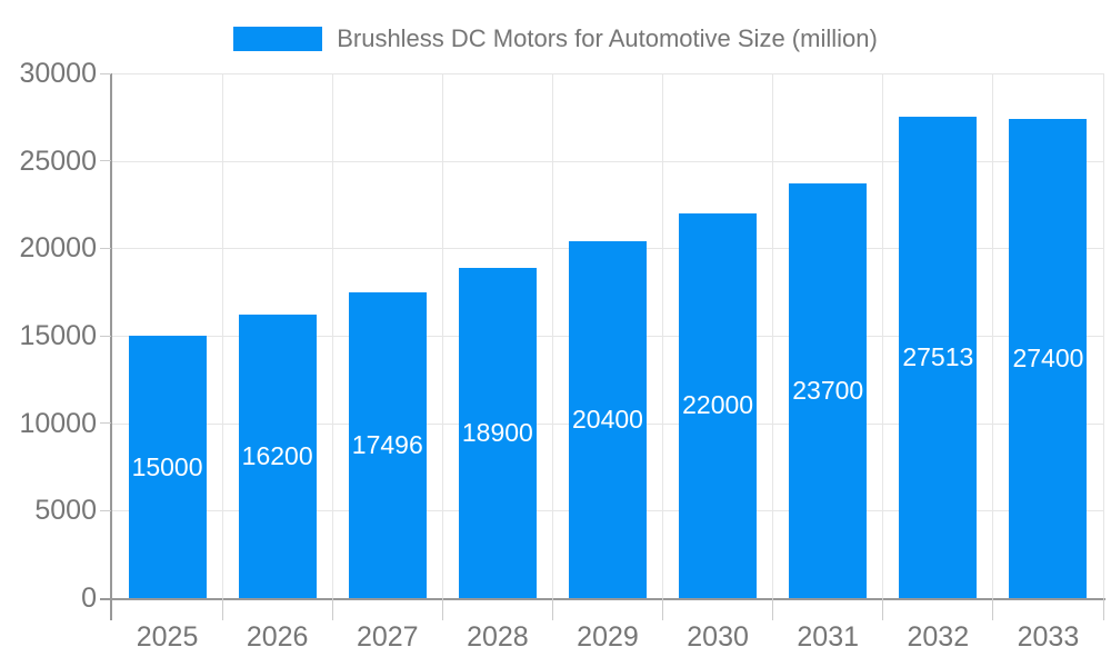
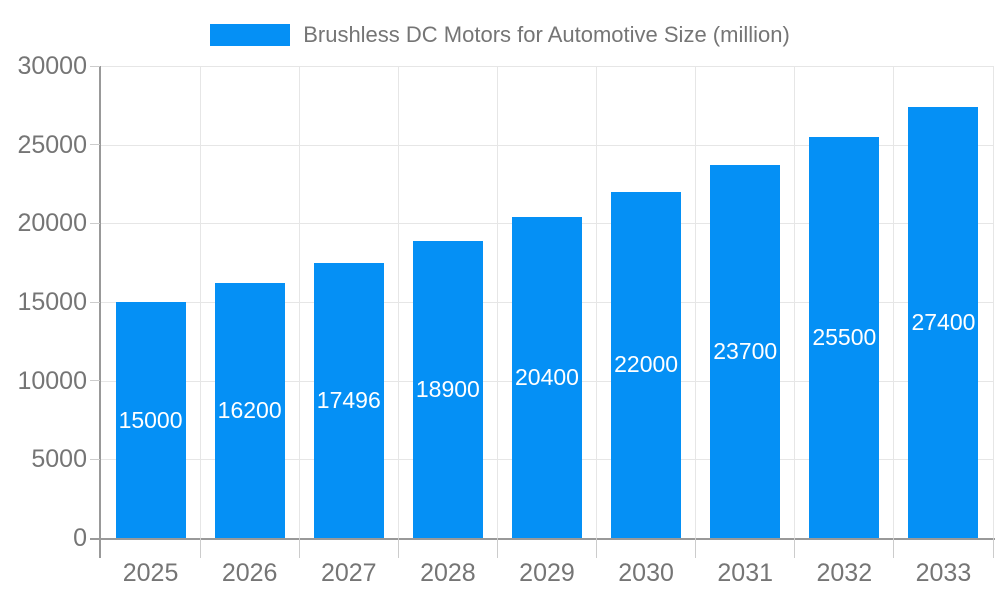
2032: 27513 -> 25500
